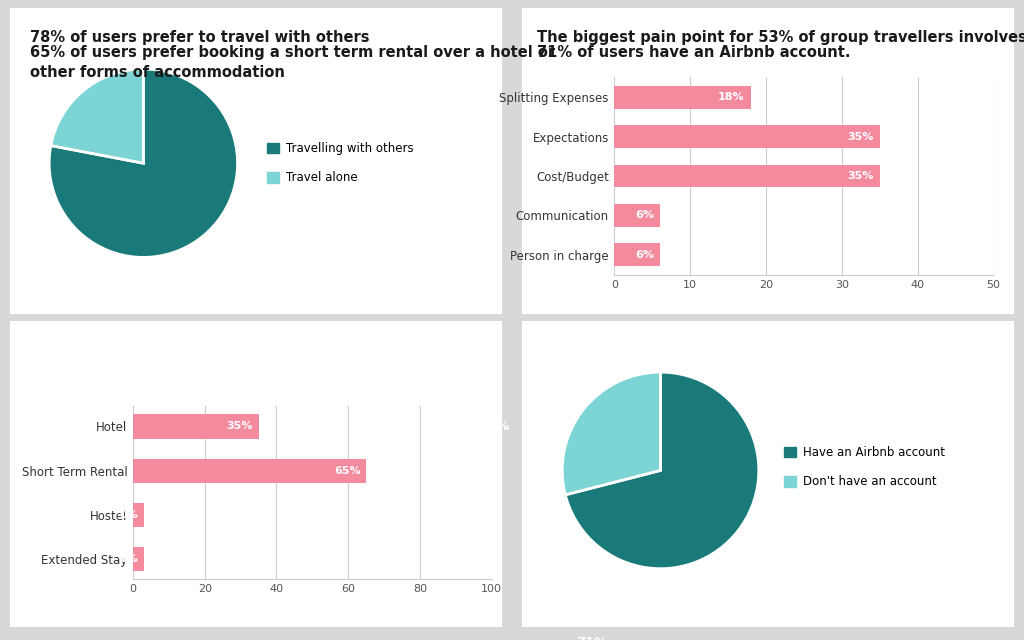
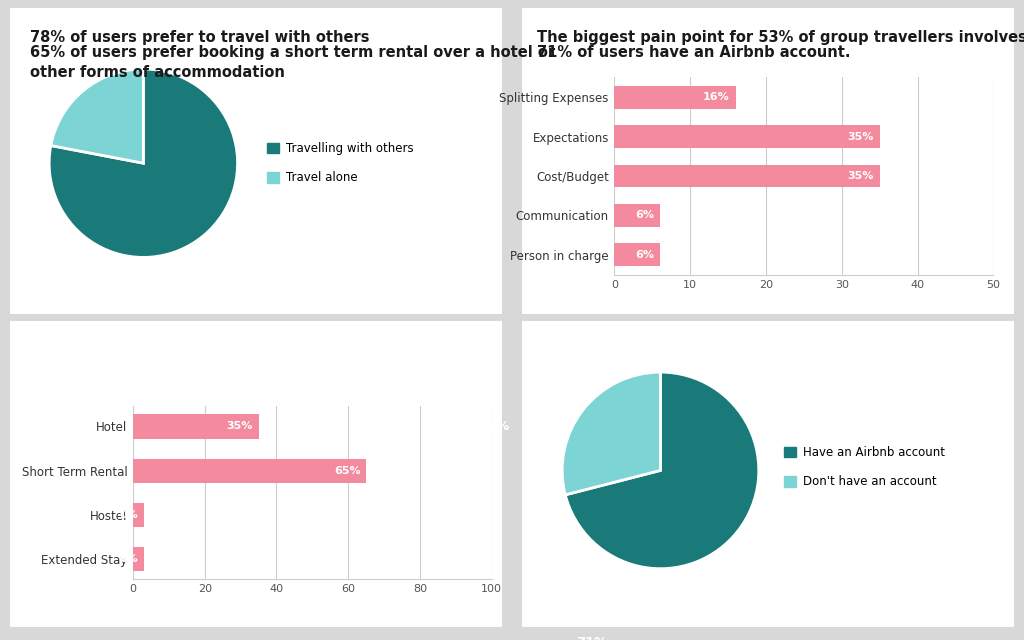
Splitting Expenses: 18% -> 16%
